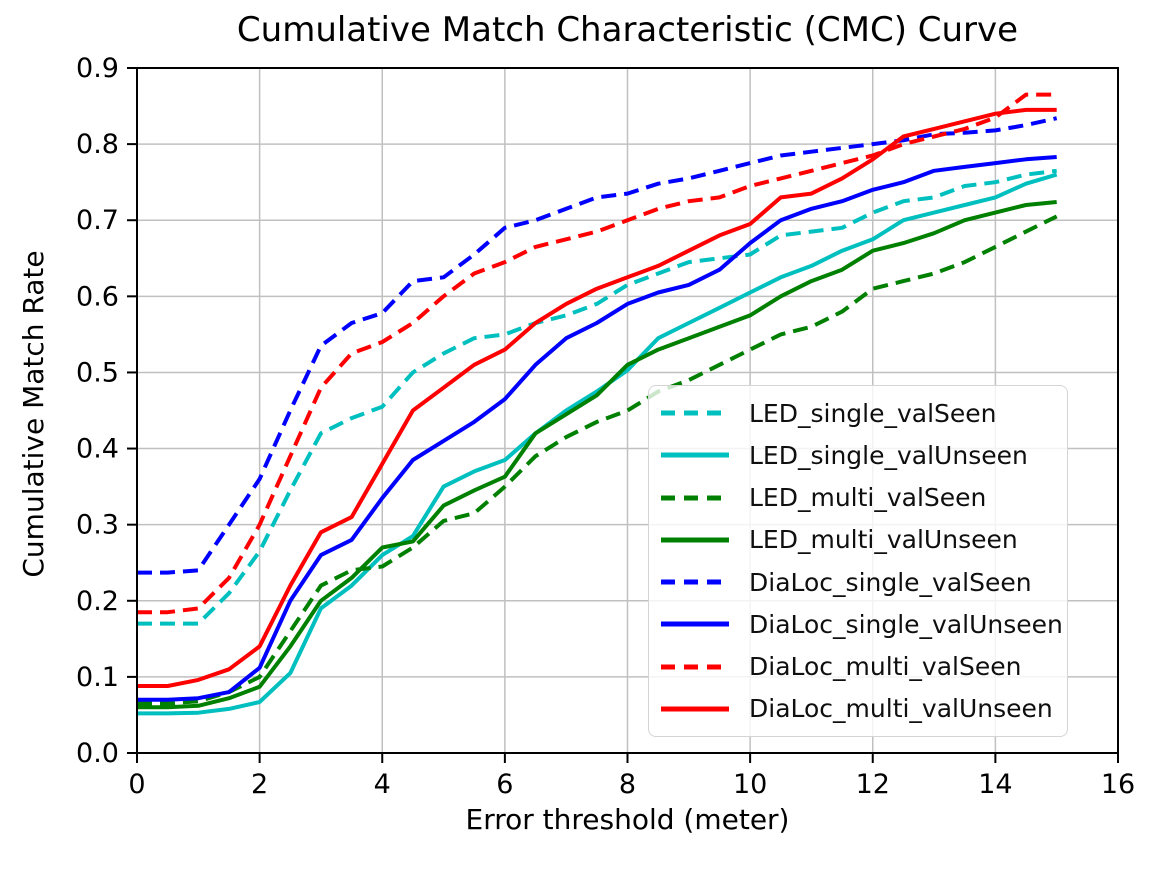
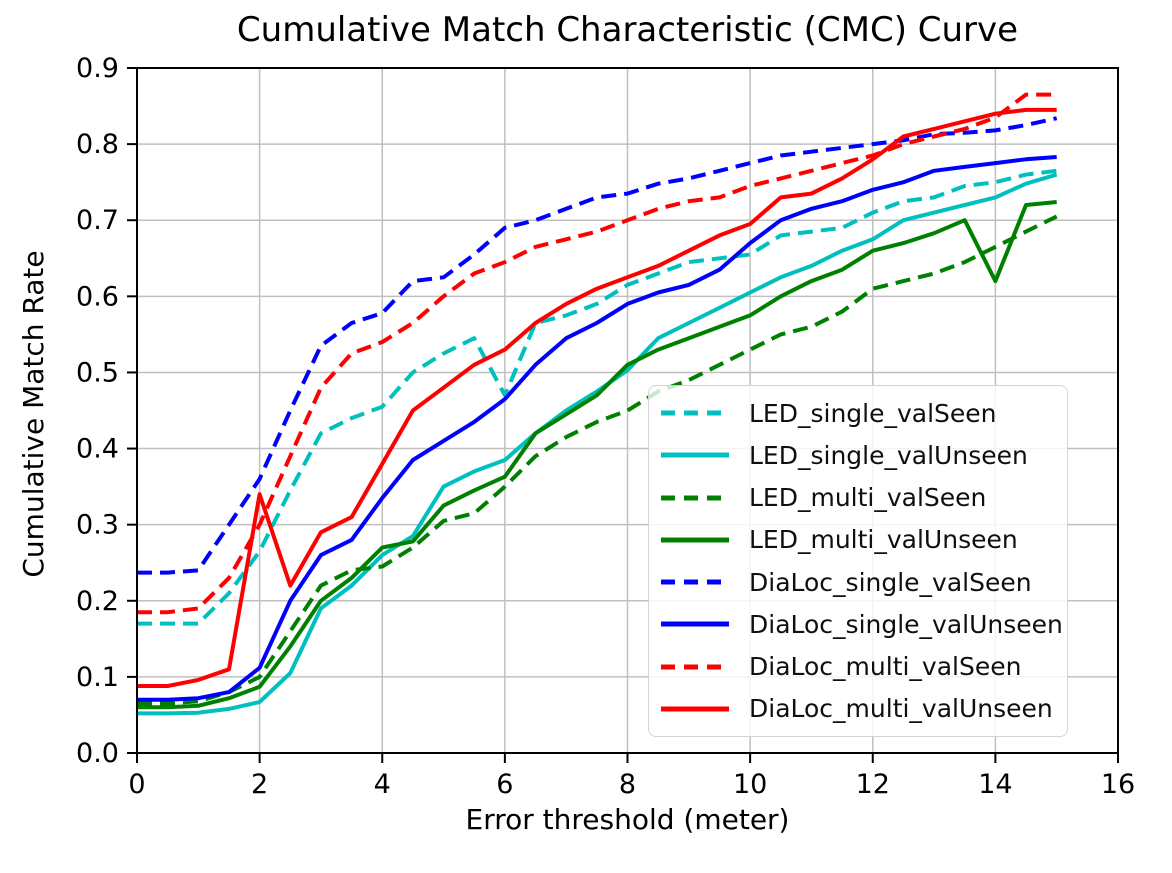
DiaLoc_multi_valUnseen/2: 0.14 -> 0.34
LED_single_valSeen/6: 0.55 -> 0.47
LED_multi_valUnseen/14: 0.71 -> 0.62
